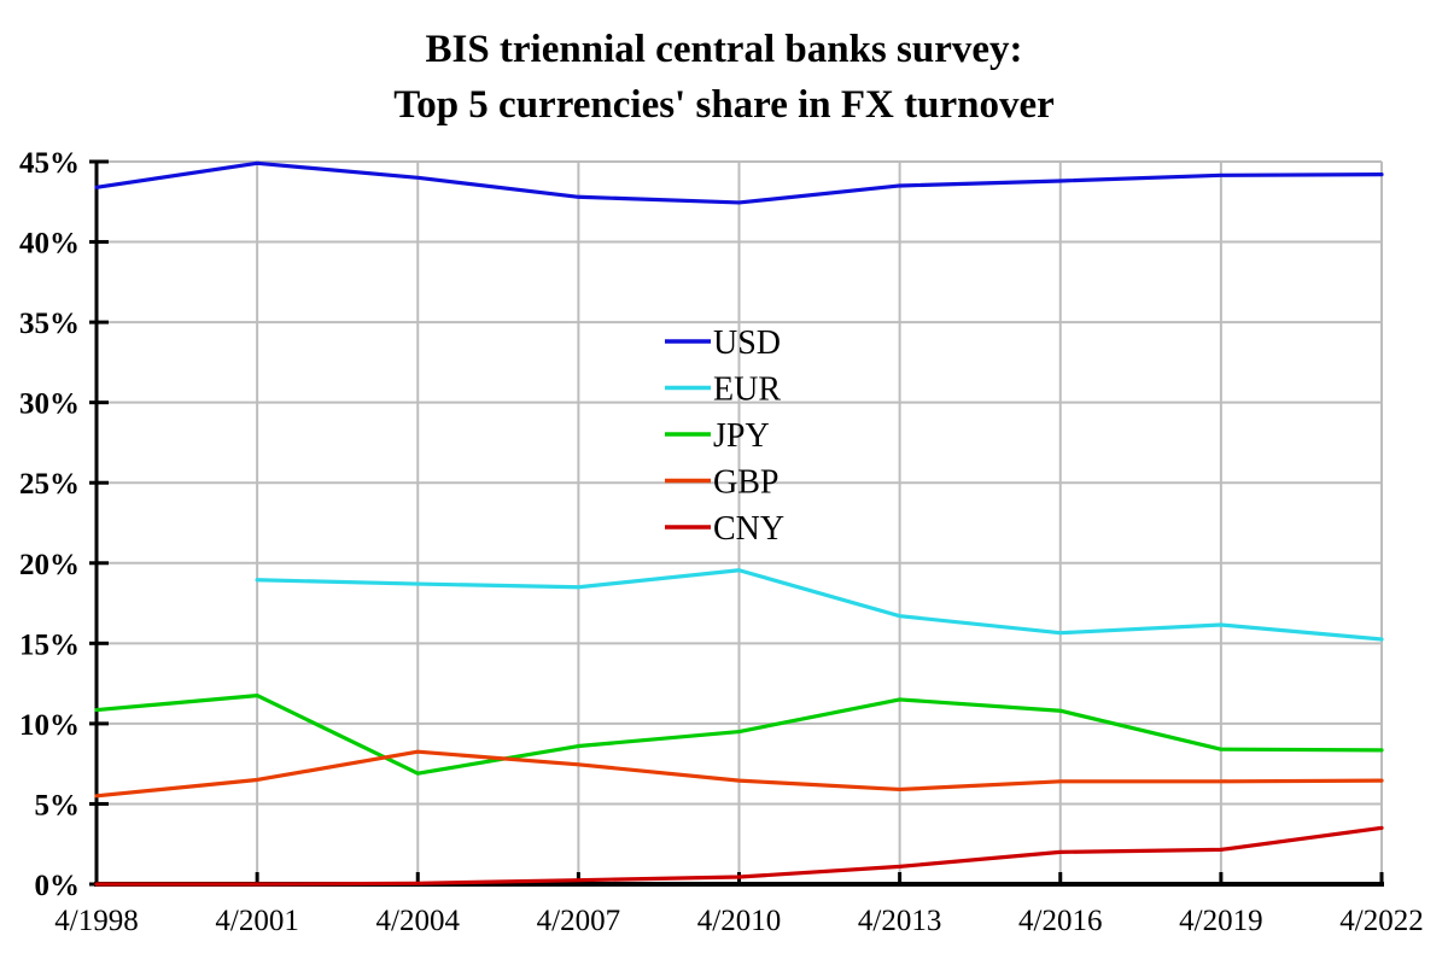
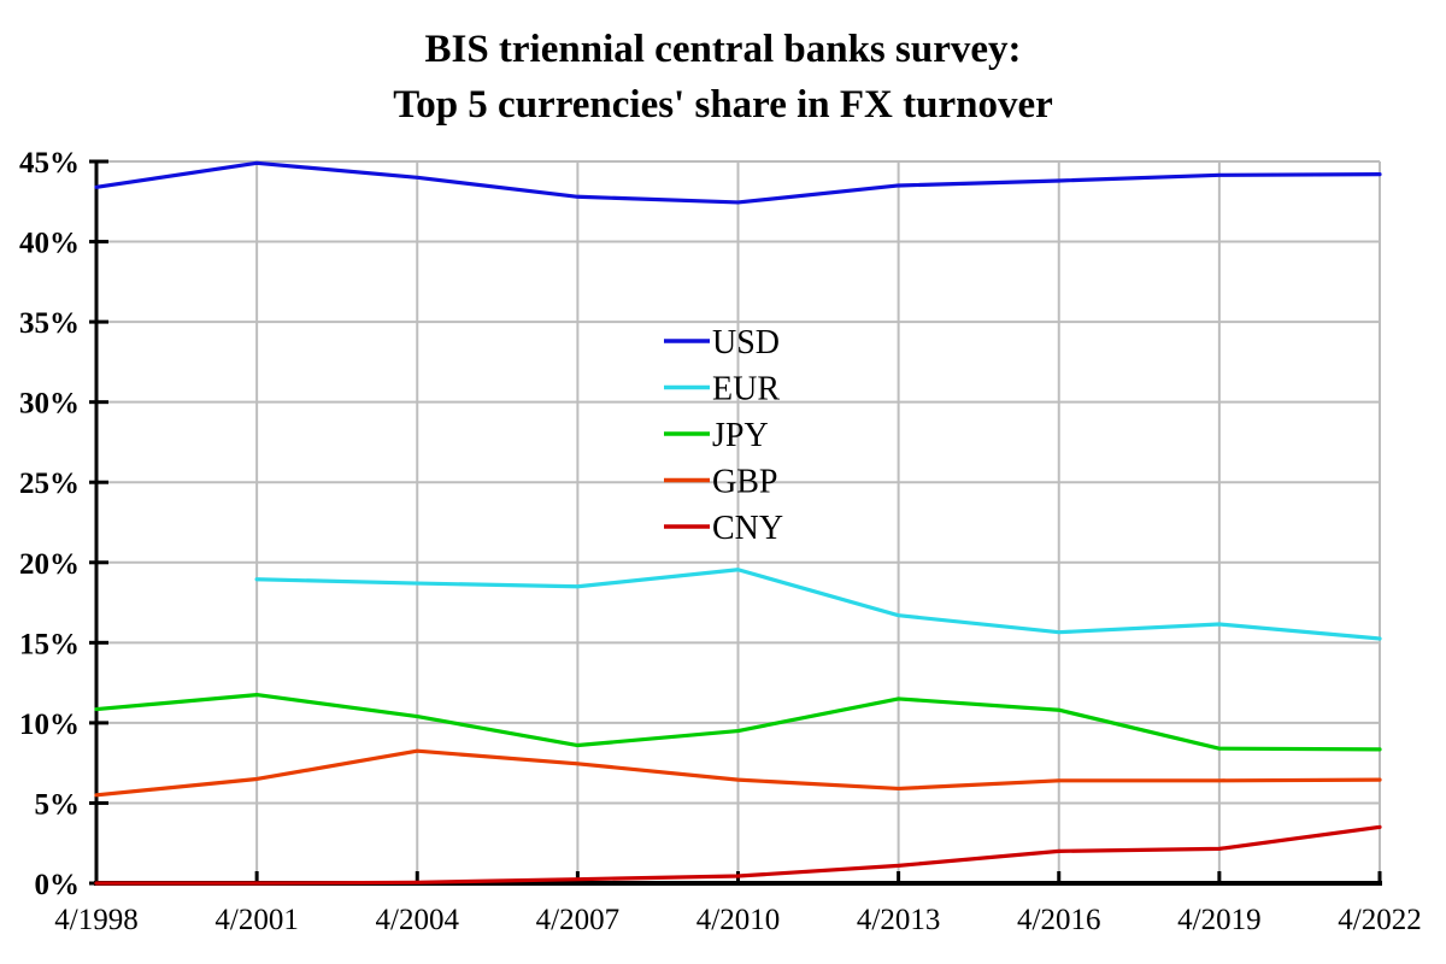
JPY/4/2004: 6.9% -> 10.4%
